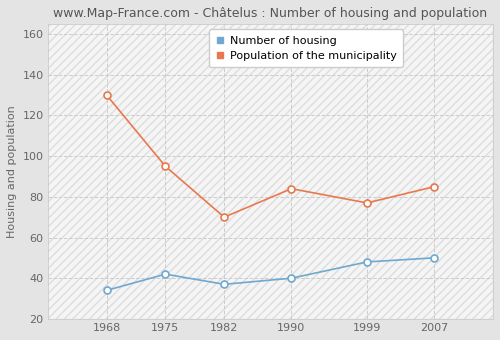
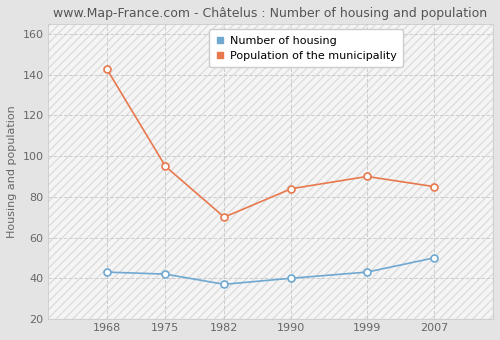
Number of housing/1968: 34 -> 43
Population of the municipality/1968: 130 -> 143
Number of housing/1999: 48 -> 43
Population of the municipality/1999: 77 -> 90
